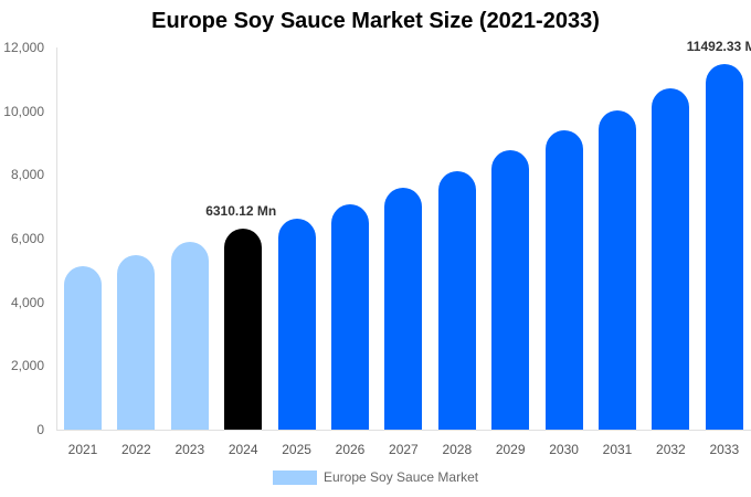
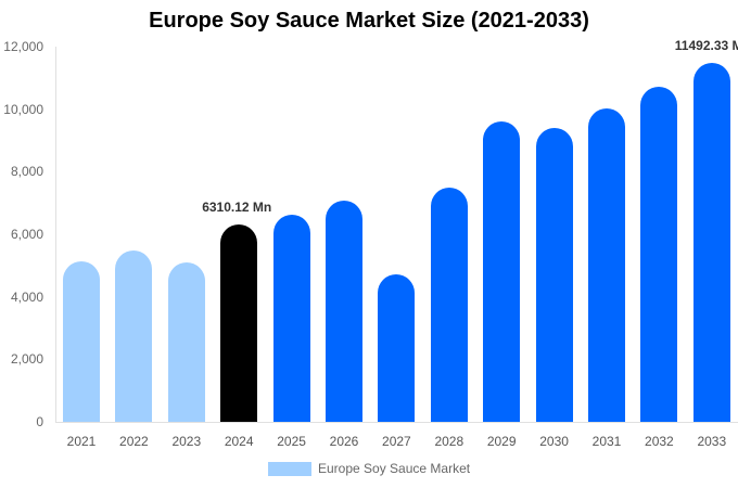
2023: 5900 -> 5100
2027: 7600 -> 4700
2028: 8100 -> 7500
2029: 8800 -> 9600
